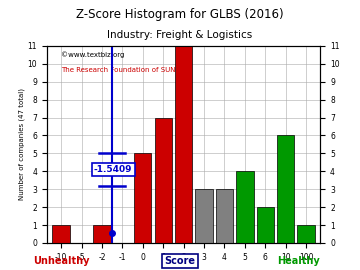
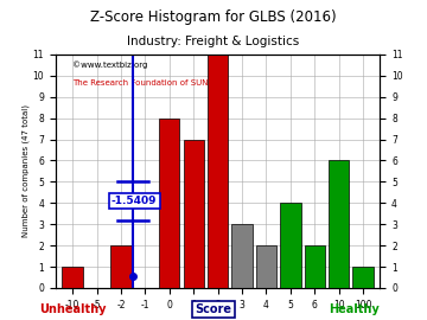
-2: 1 -> 2
0: 5 -> 8
4: 3 -> 2
